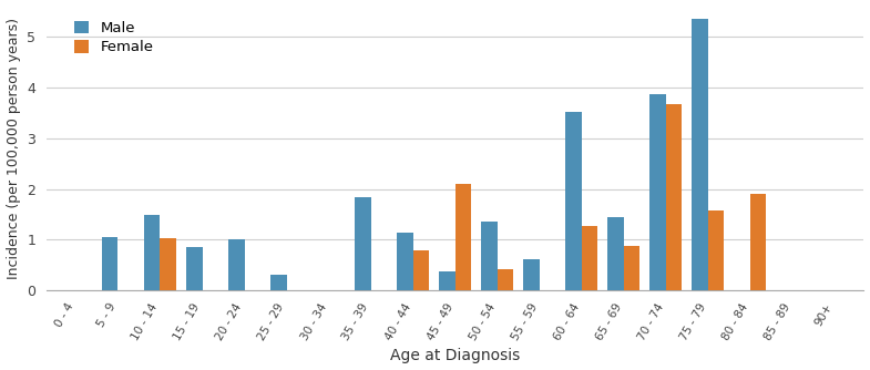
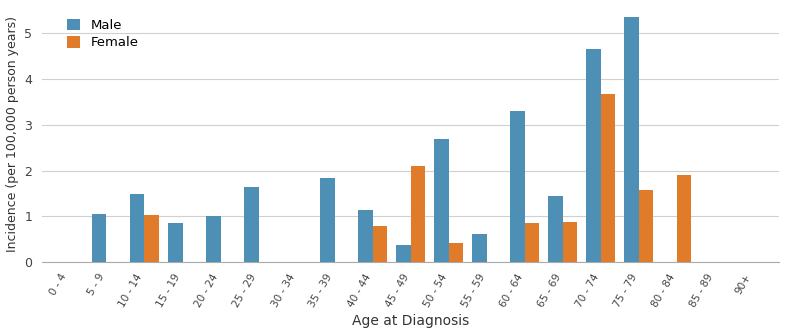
Male/25 - 29: 0.32 -> 1.65
Male/50 - 54: 1.37 -> 2.70
Male/60 - 64: 3.52 -> 3.30
Female/60 - 64: 1.27 -> 0.85
Male/70 - 74: 3.87 -> 4.65
